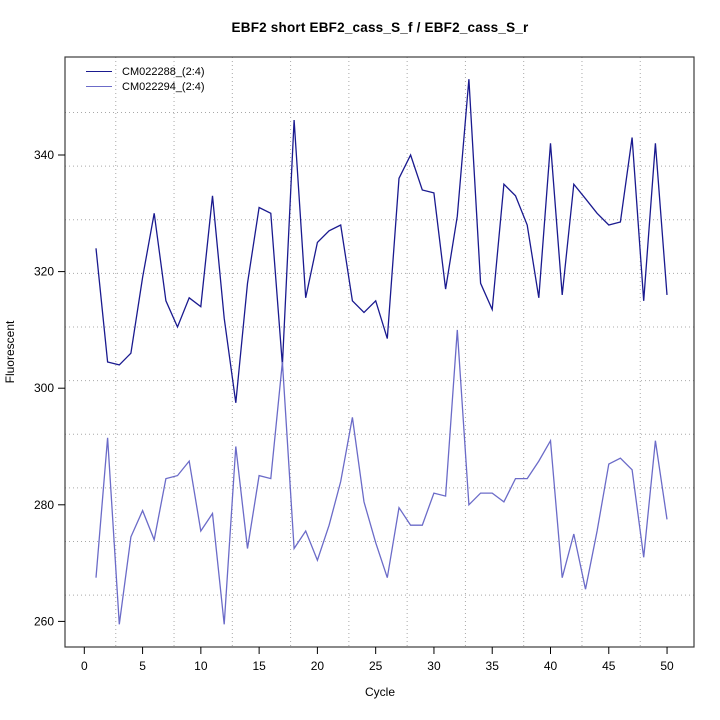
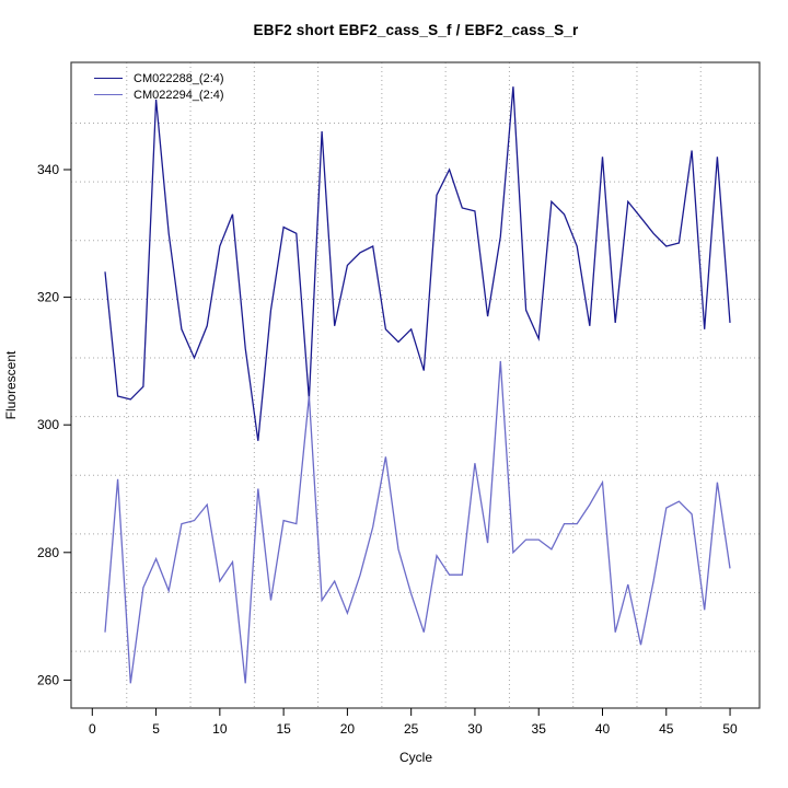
CM022288_(2:4)/5: 319 -> 351
CM022288_(2:4)/10: 314 -> 328
CM022294_(2:4)/30: 282 -> 294
